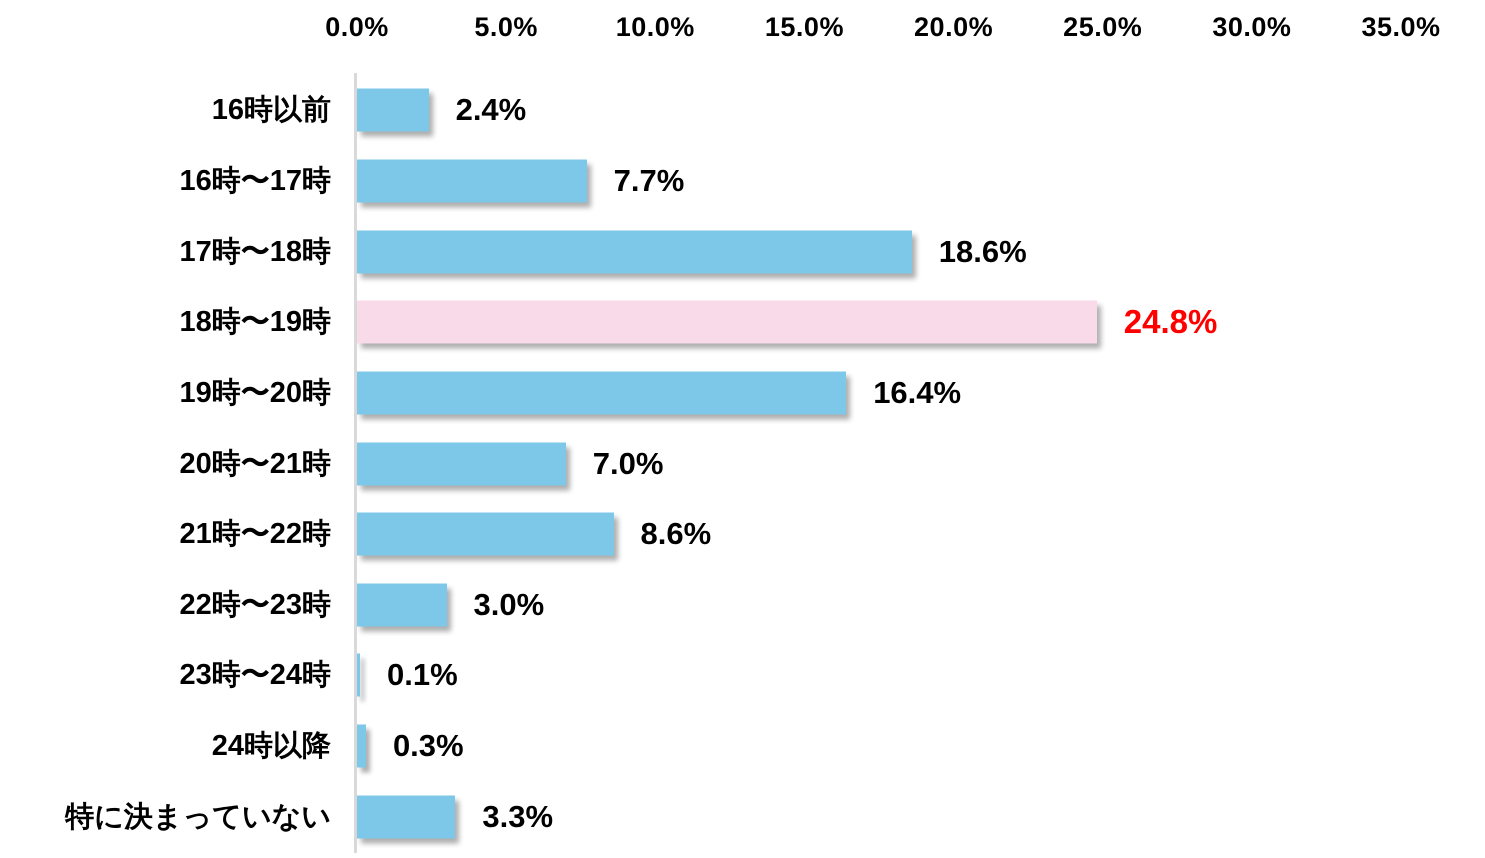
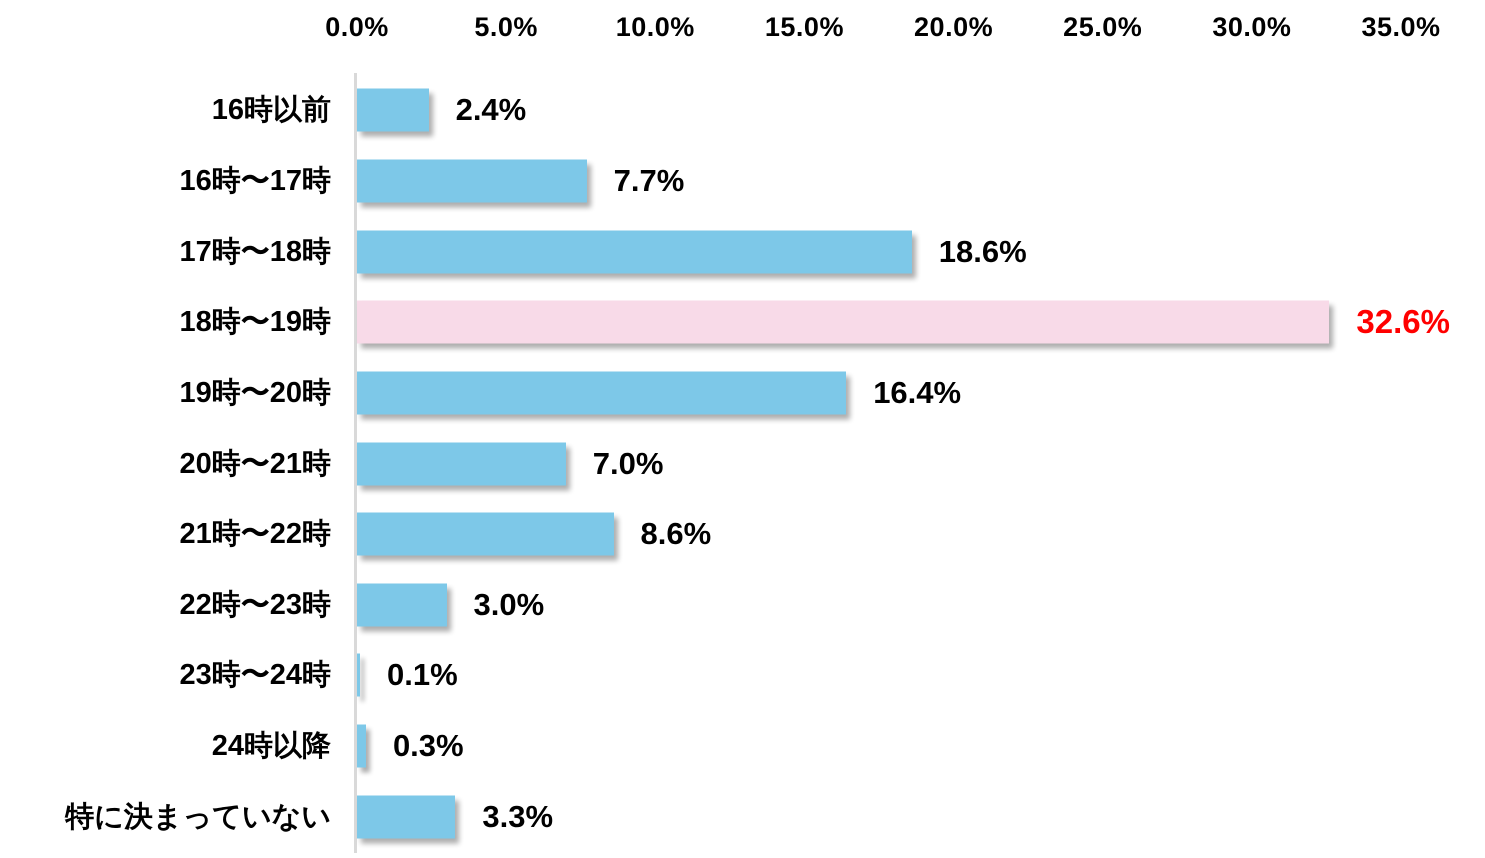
18時〜19時: 24.8% -> 32.6%
